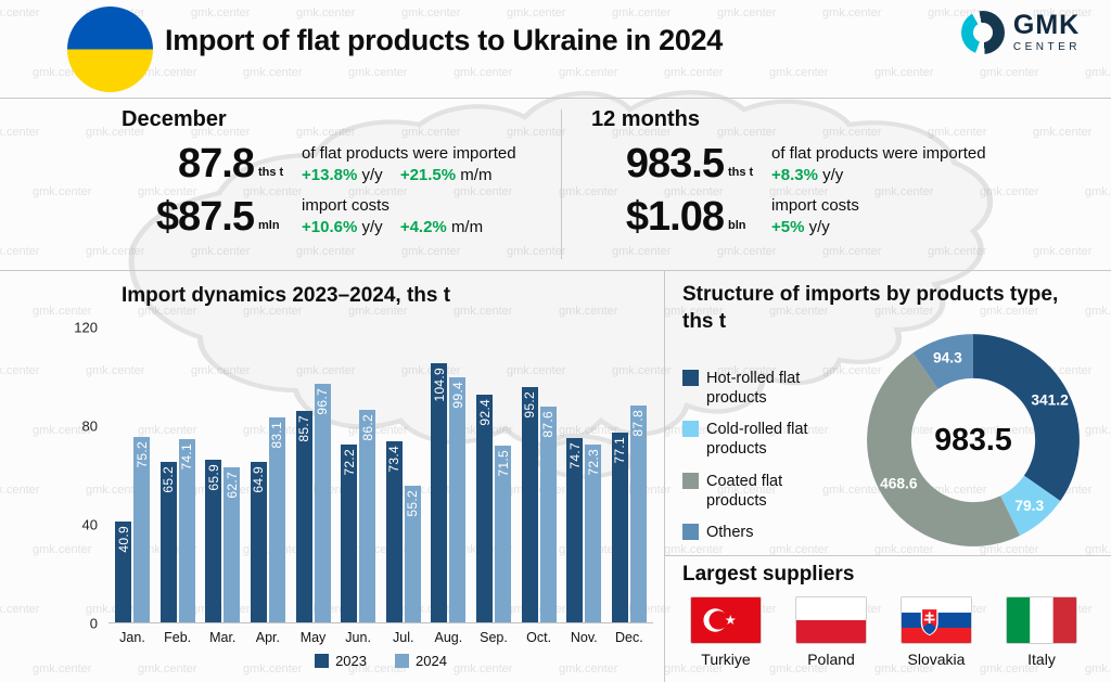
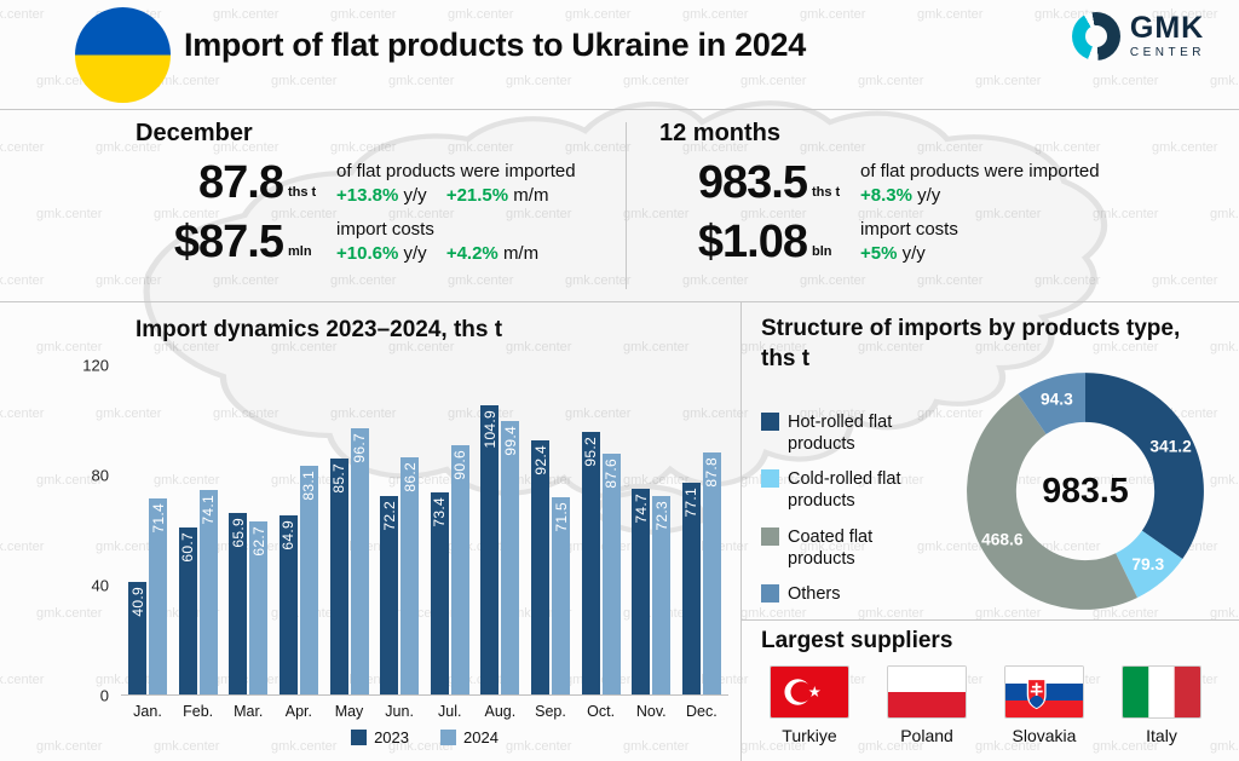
Import dynamics 2023–2024, ths t/2024/Jan.: 75.2 -> 71.4
Import dynamics 2023–2024, ths t/2023/Feb.: 65.2 -> 60.7
Import dynamics 2023–2024, ths t/2024/Jul.: 55.2 -> 90.6
